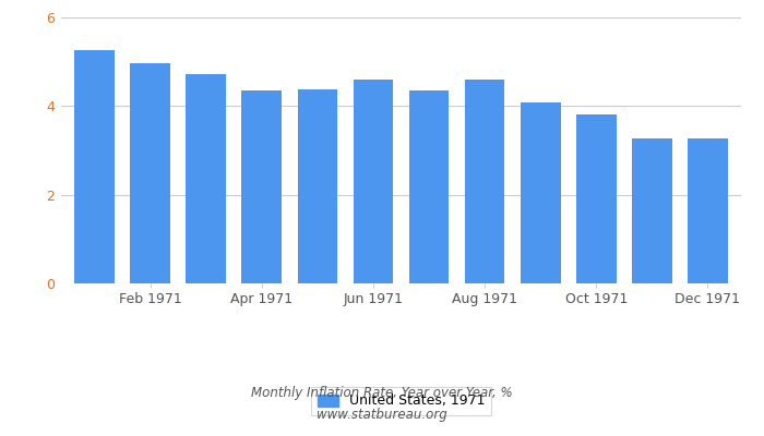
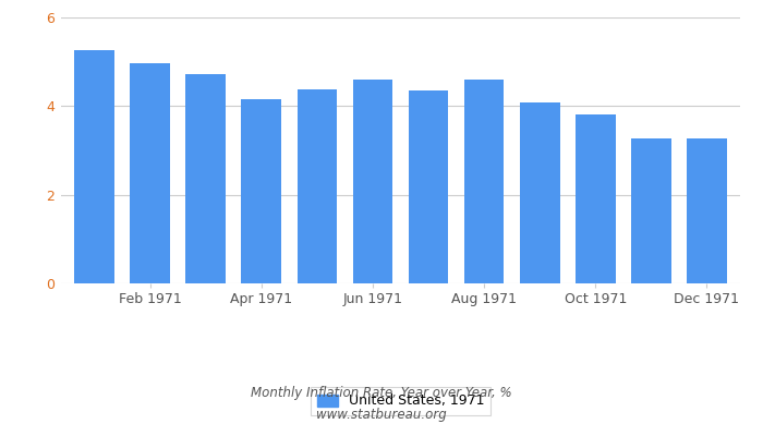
Apr 1971: 4.35 -> 4.15
